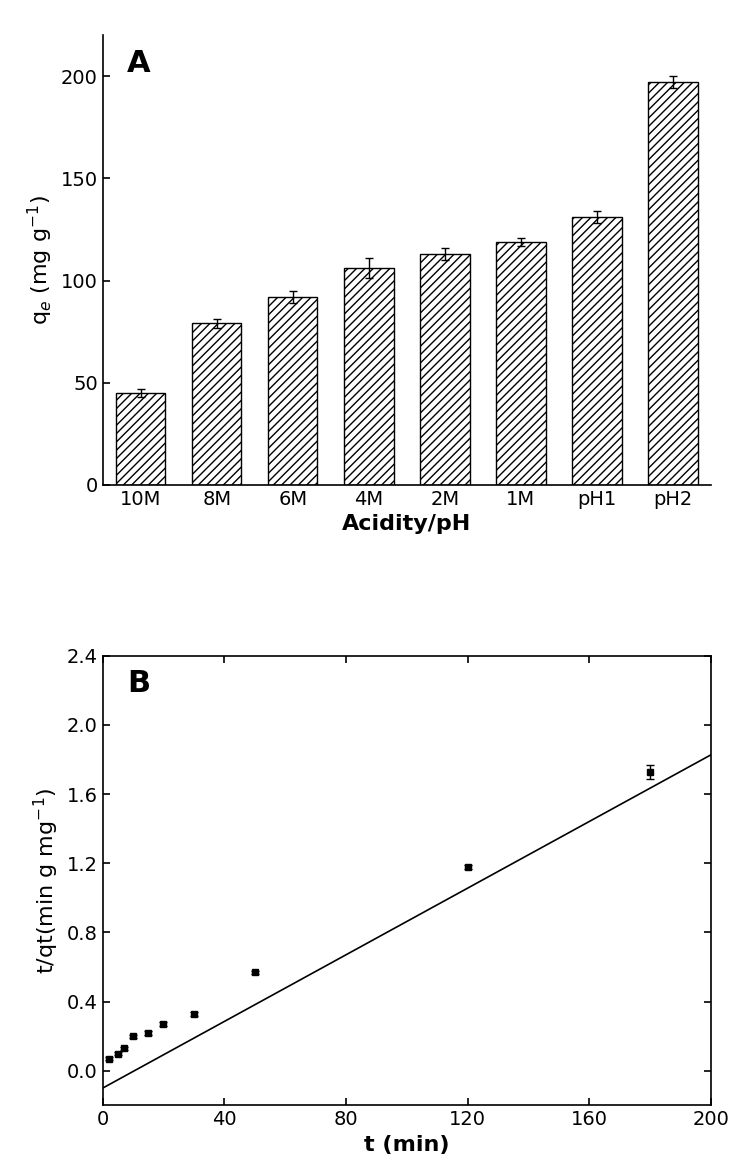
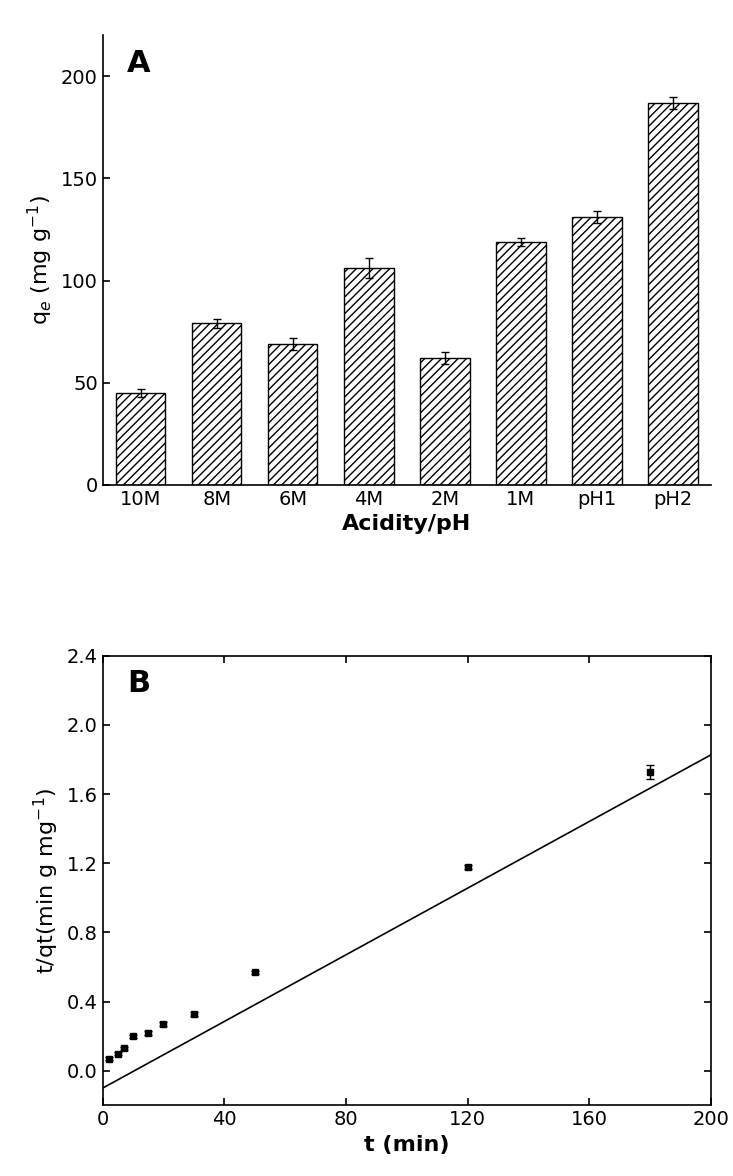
6M: 92 -> 69
2M: 113 -> 62
pH2: 197 -> 187
